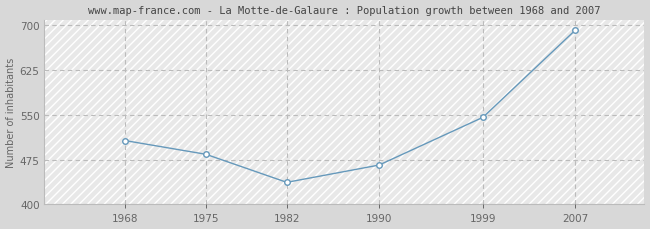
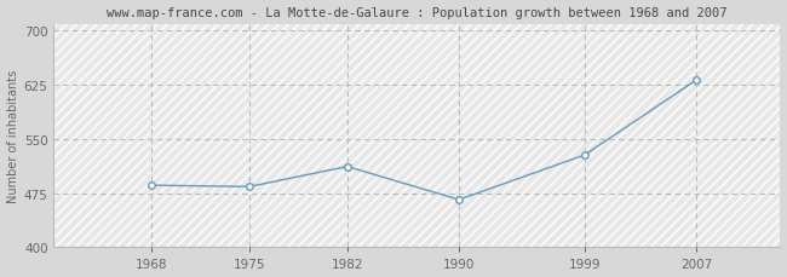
1968: 507 -> 486
1982: 437 -> 512
1999: 546 -> 528
2007: 692 -> 632
